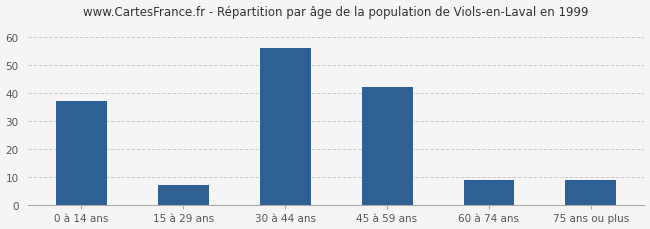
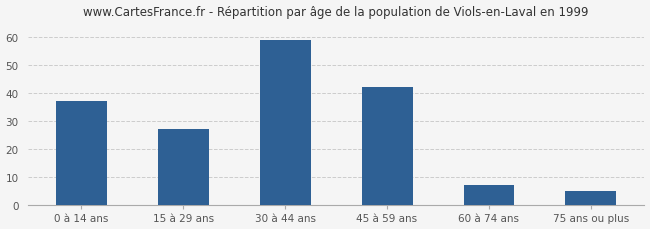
15 à 29 ans: 7 -> 27
30 à 44 ans: 56 -> 59
60 à 74 ans: 9 -> 7
75 ans ou plus: 9 -> 5
